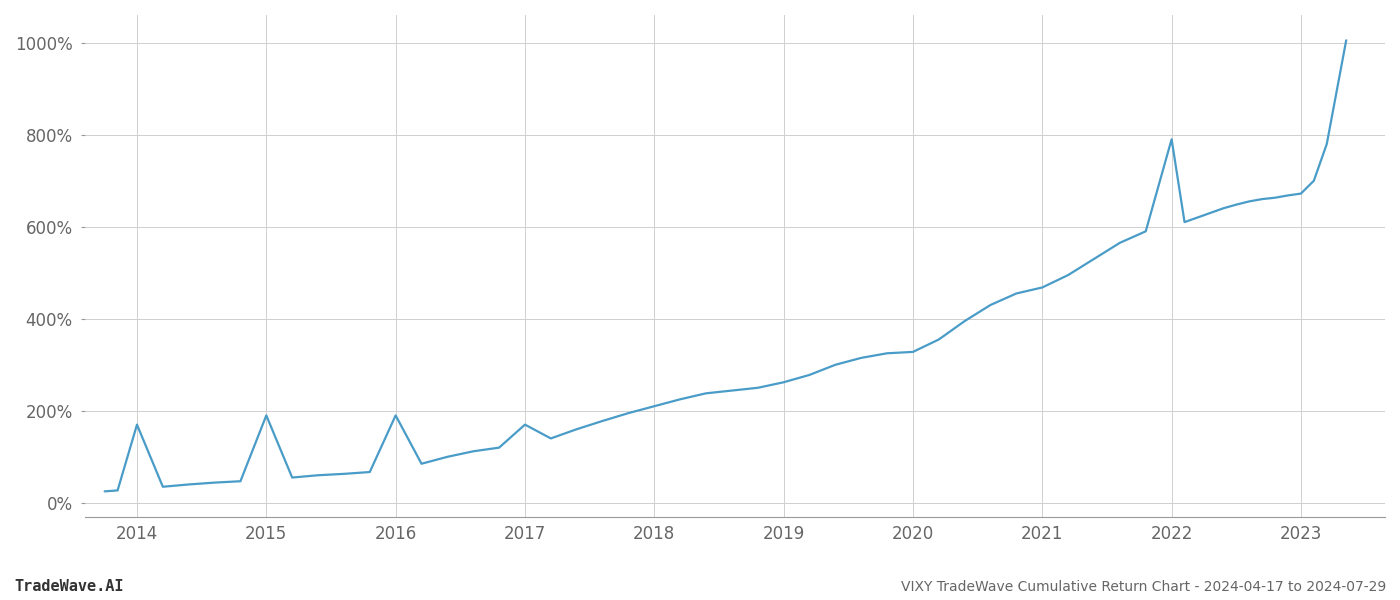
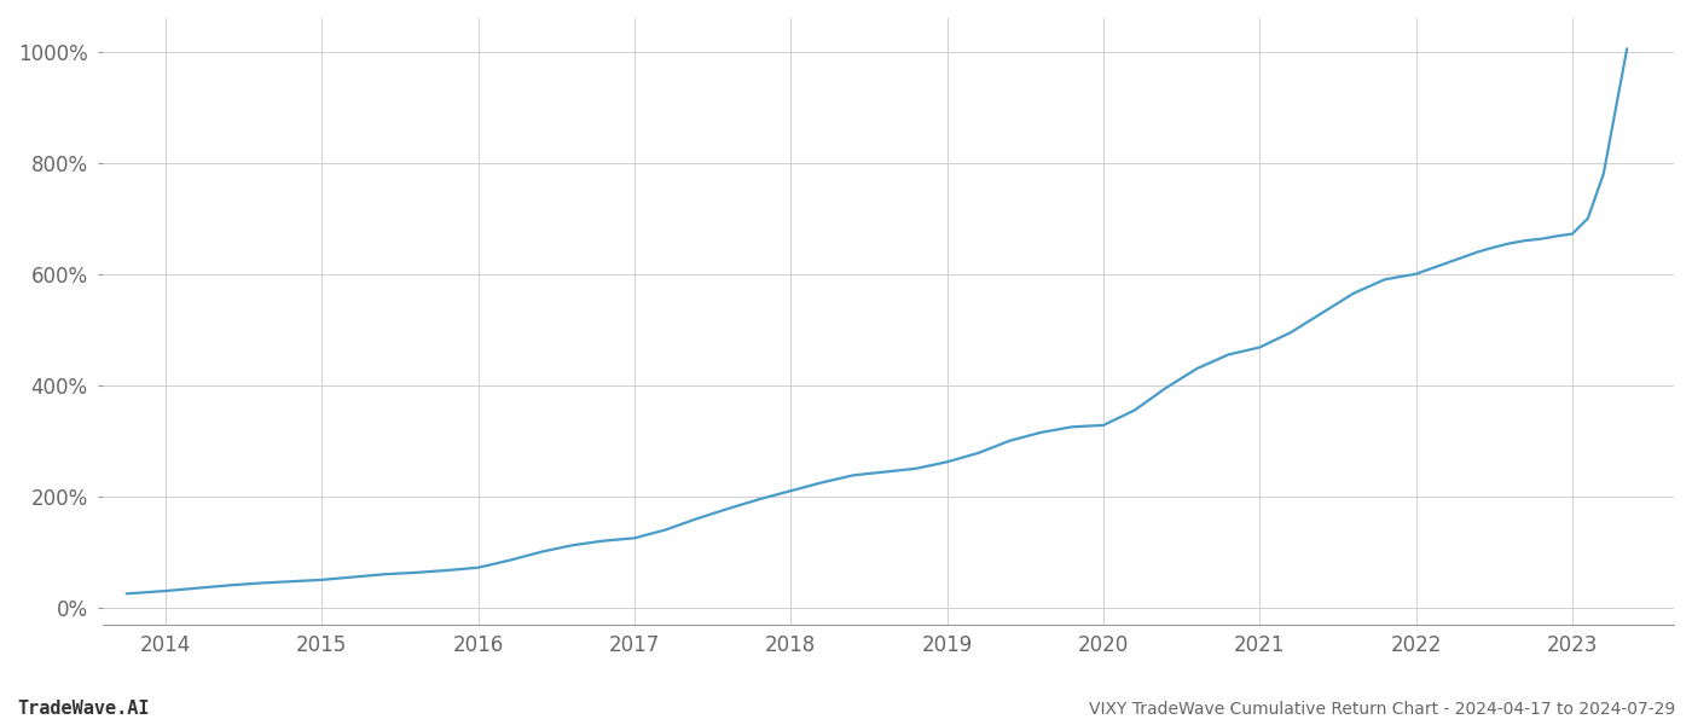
2014: 170% -> 30%
2015: 190% -> 50%
2016: 190% -> 72%
2017: 170% -> 125%
2022: 790% -> 600%
